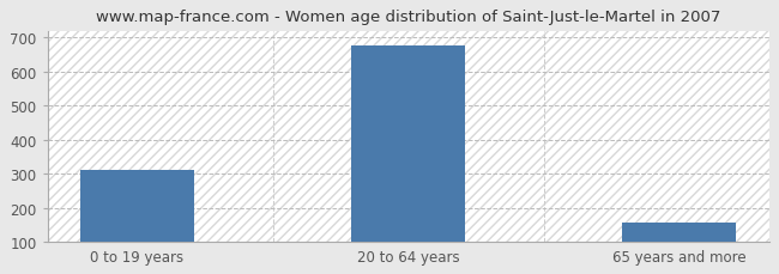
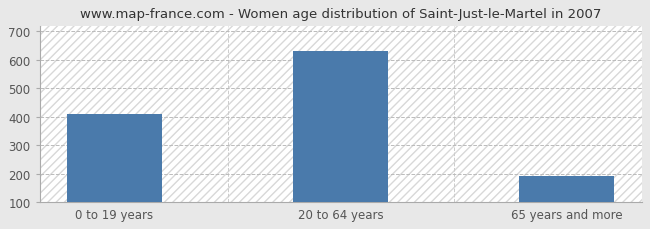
0 to 19 years: 310 -> 410
20 to 64 years: 675 -> 630
65 years and more: 155 -> 190
